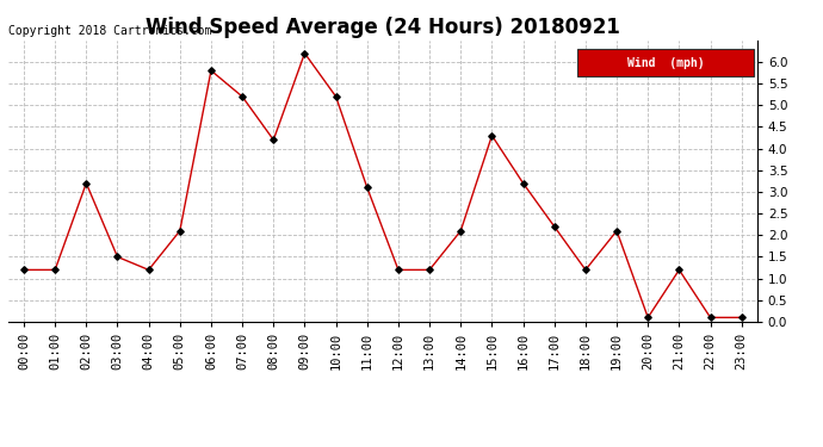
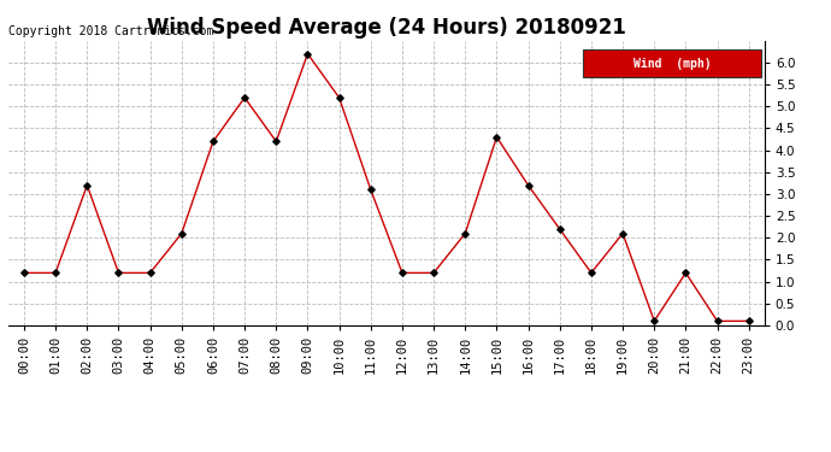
03:00: 1.5 -> 1.2
06:00: 5.8 -> 4.2
